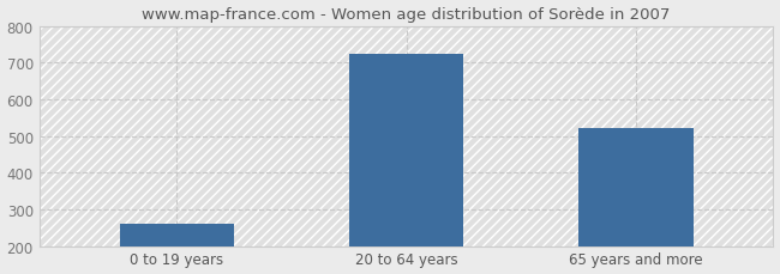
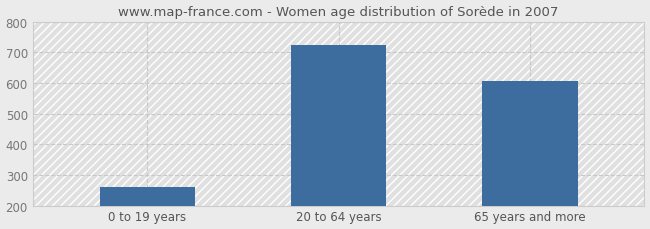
65 years and more: 520 -> 605
